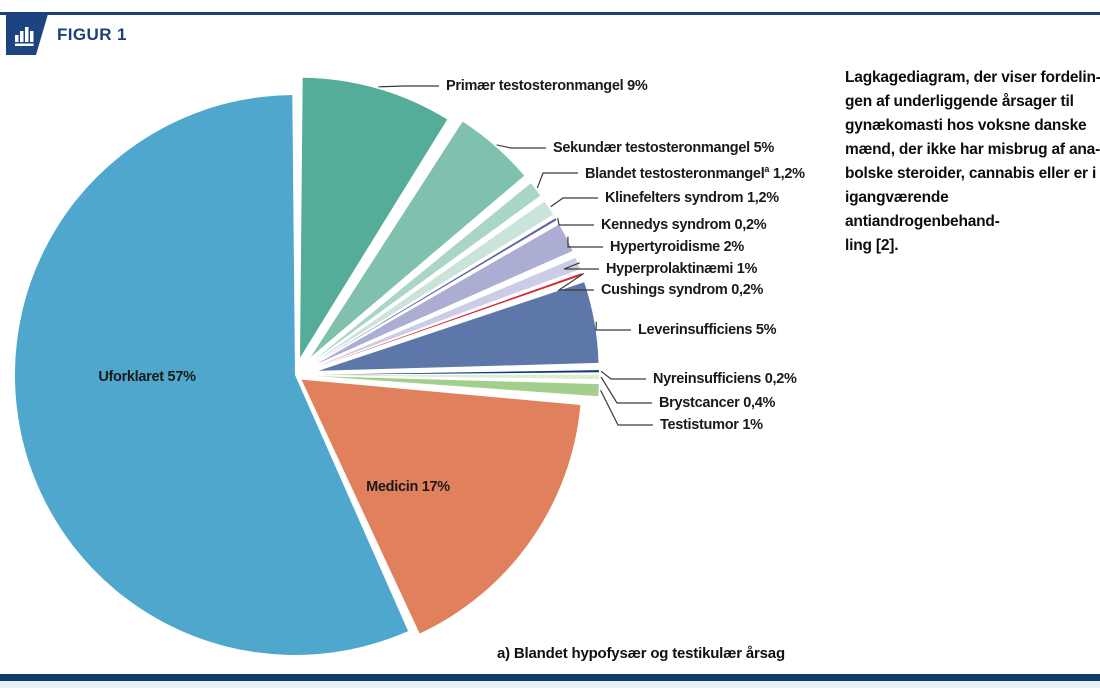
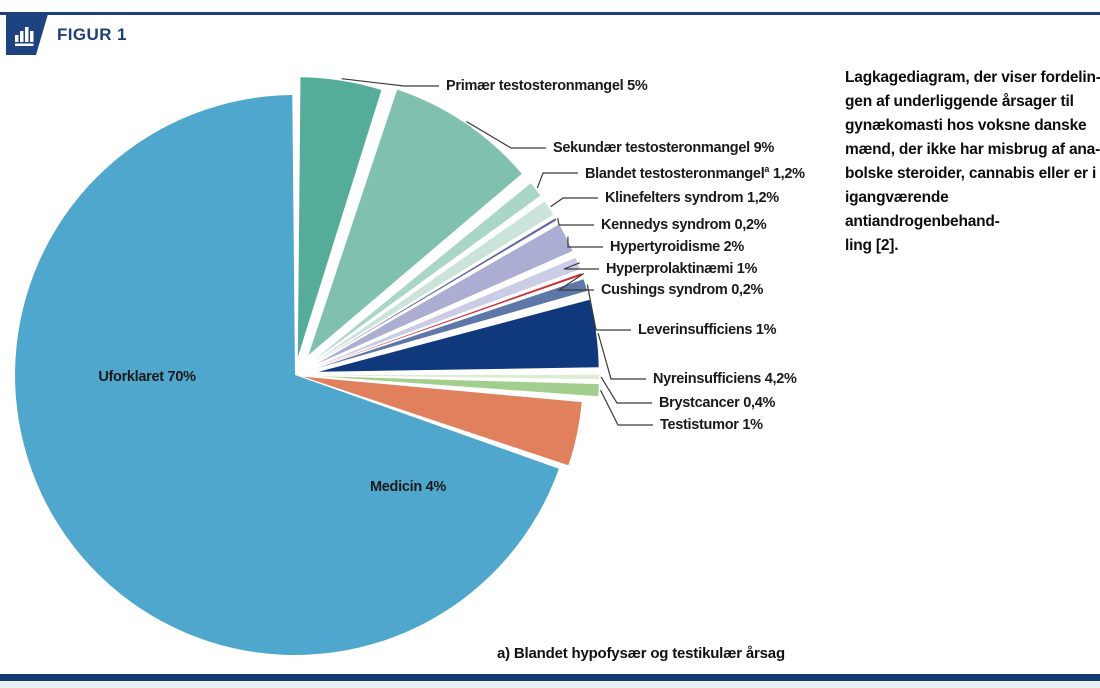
Primær testosteronmangel: 9% -> 5%
Sekundær testosteronmangel: 5% -> 9%
Leverinsufficiens: 5% -> 1%
Nyreinsufficiens: 0,2% -> 4,2%
Medicin: 17% -> 4%
Uforklaret: 57% -> 70%
